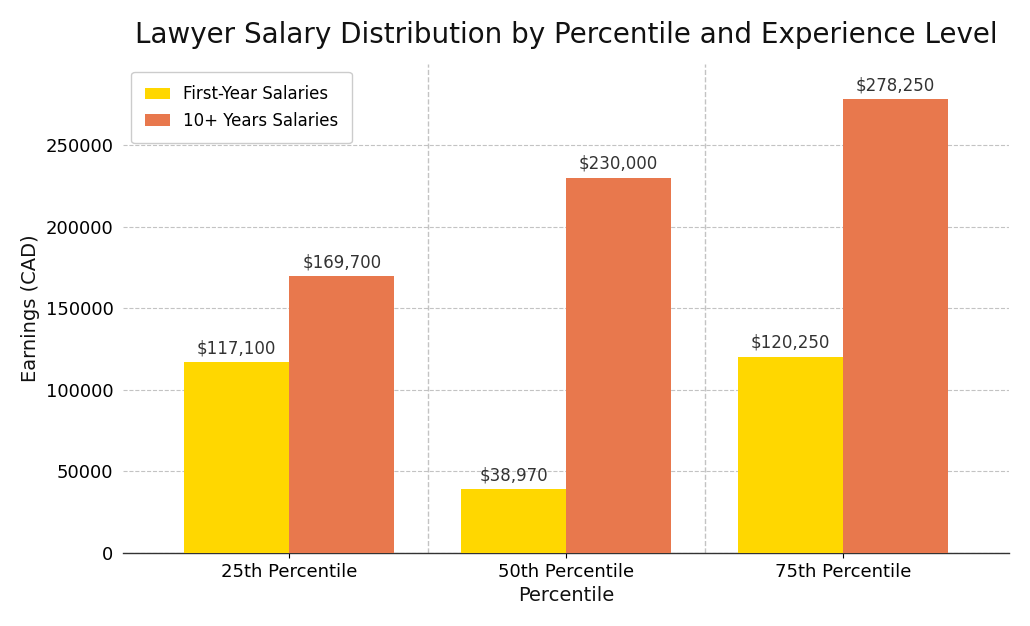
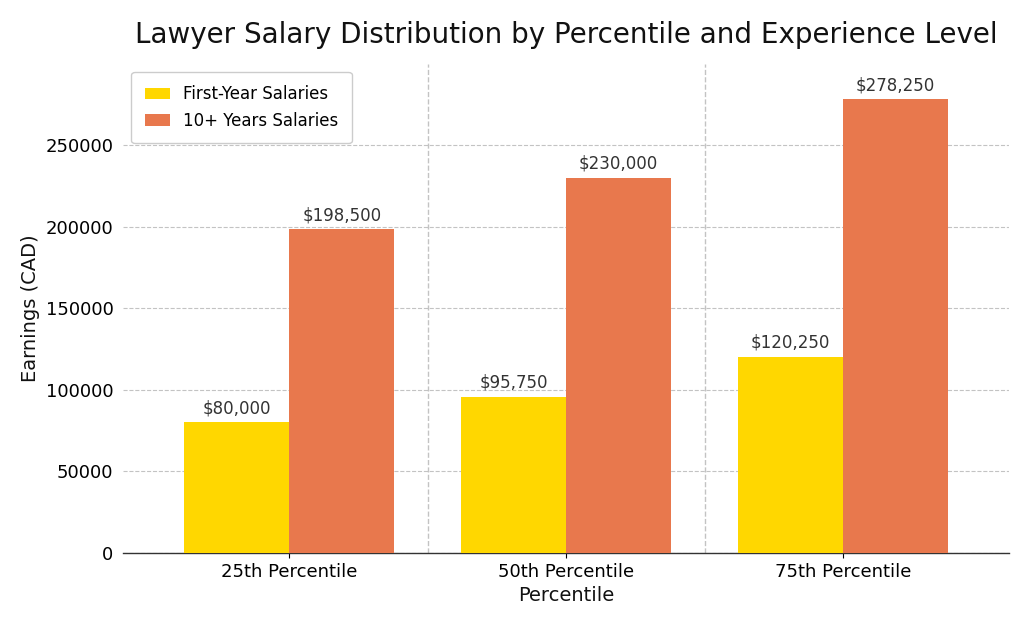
First-Year Salaries/25th Percentile: $117,100 -> $80,000
10+ Years Salaries/25th Percentile: $169,700 -> $198,500
First-Year Salaries/50th Percentile: $38,970 -> $95,750
